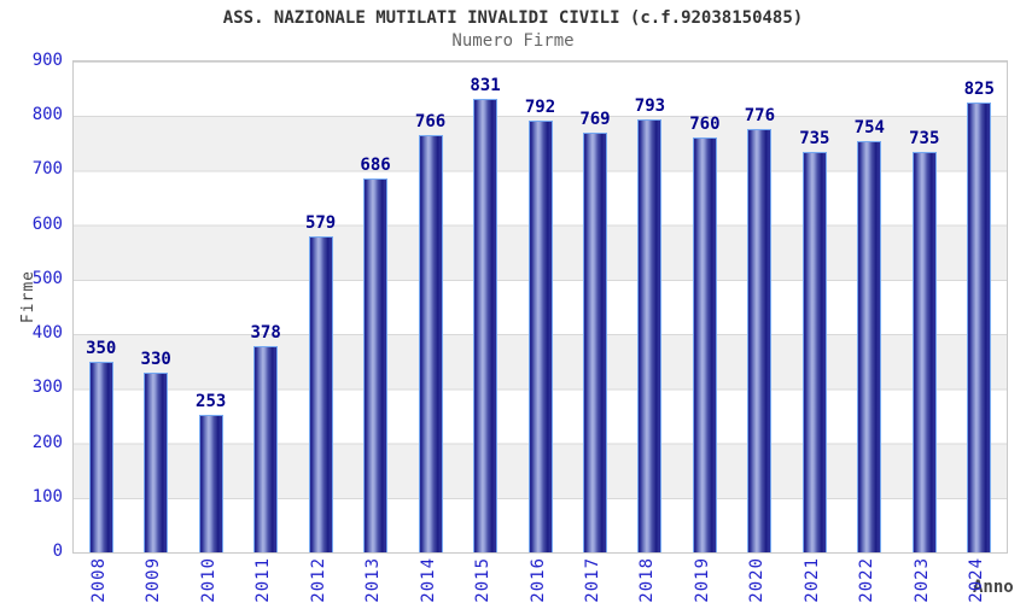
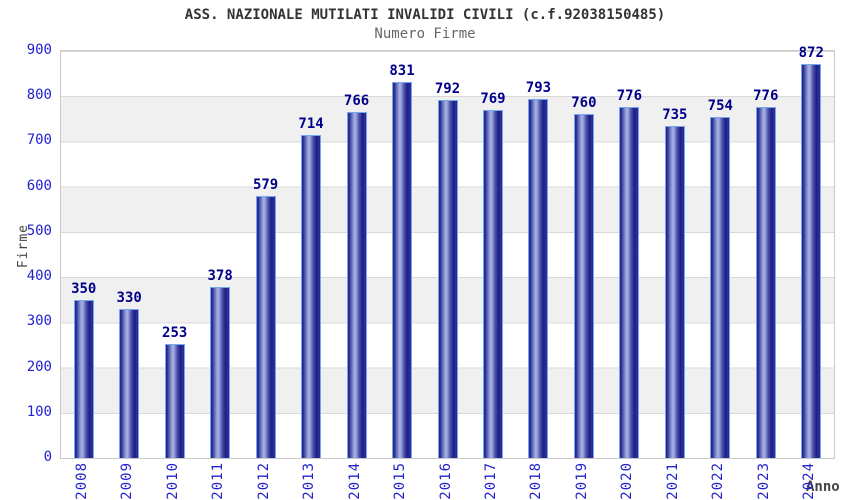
2013: 686 -> 714
2023: 735 -> 776
2024: 825 -> 872
